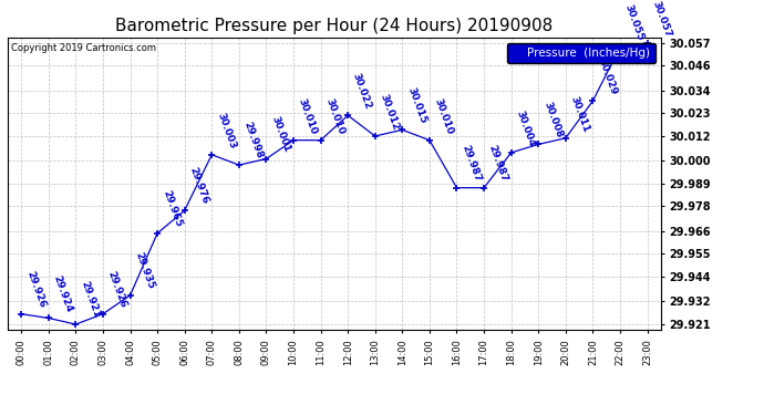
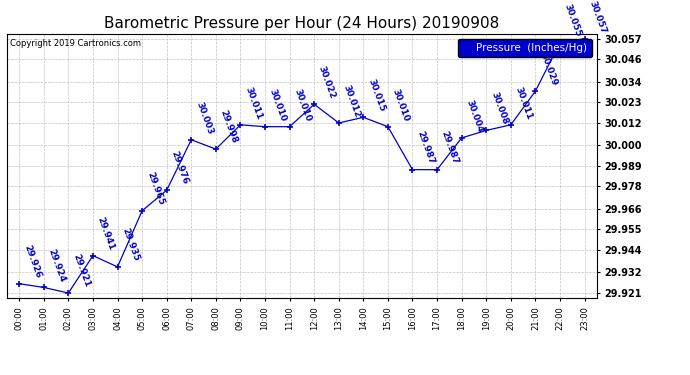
03:00: 29.926 -> 29.941
09:00: 30.001 -> 30.011
